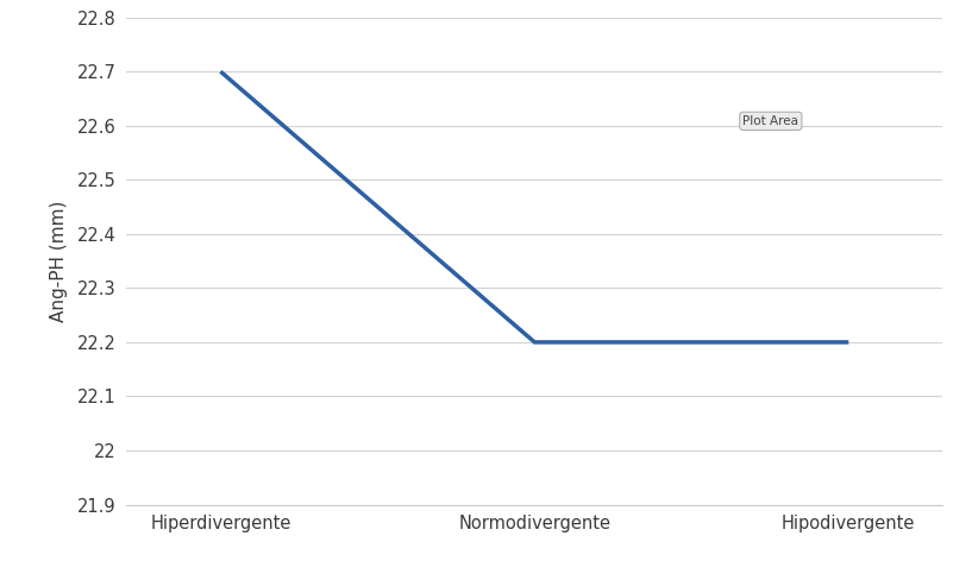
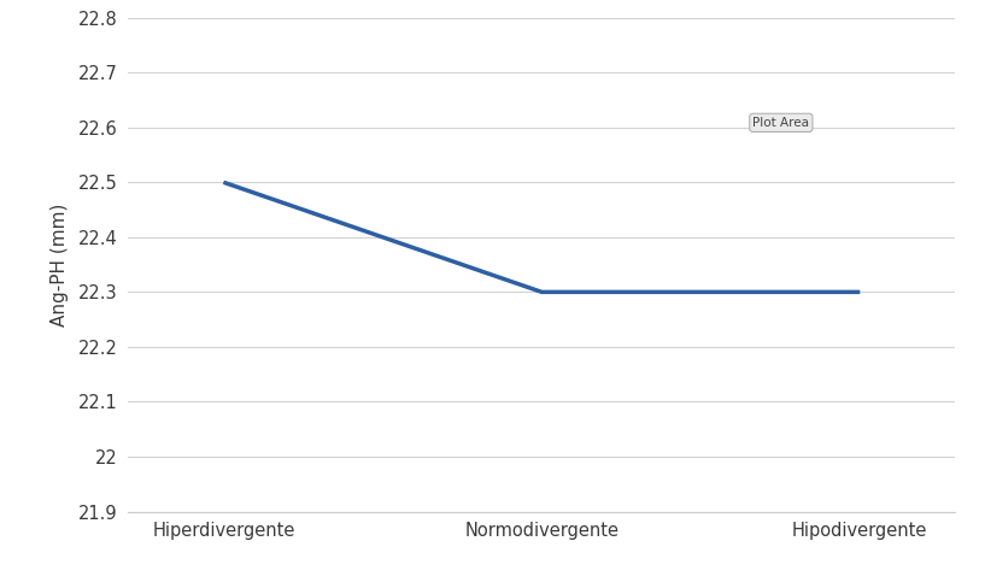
Hiperdivergente: 22.7 -> 22.5
Normodivergente: 22.2 -> 22.3
Hipodivergente: 22.2 -> 22.3
